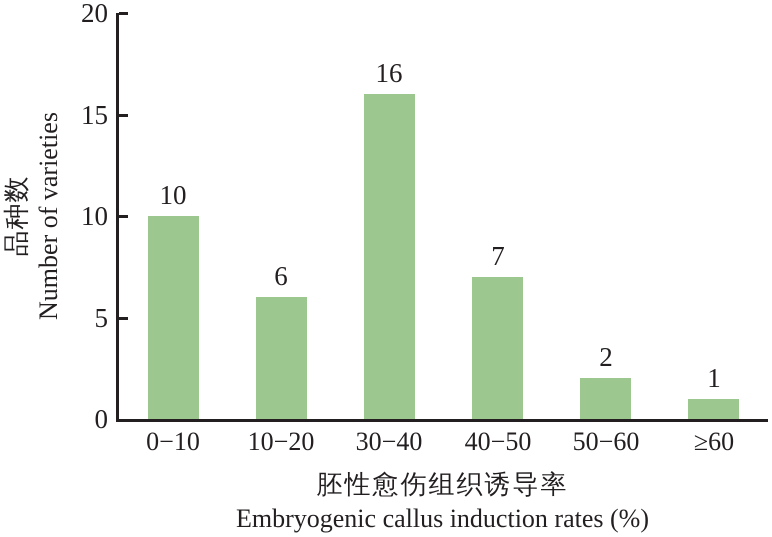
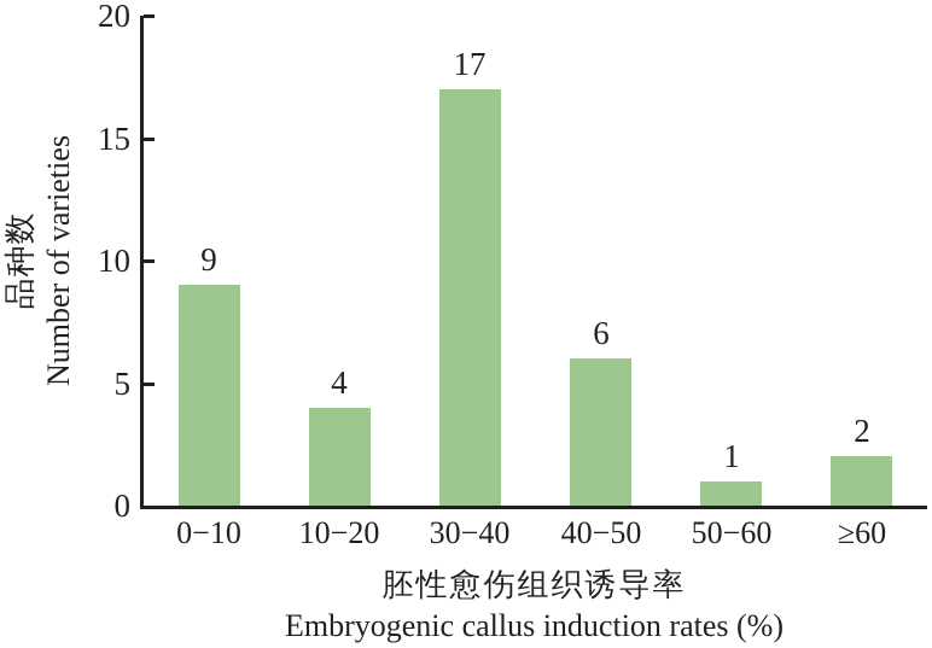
0−10: 10 -> 9
10−20: 6 -> 4
30−40: 16 -> 17
40−50: 7 -> 6
50−60: 2 -> 1
≥60: 1 -> 2
